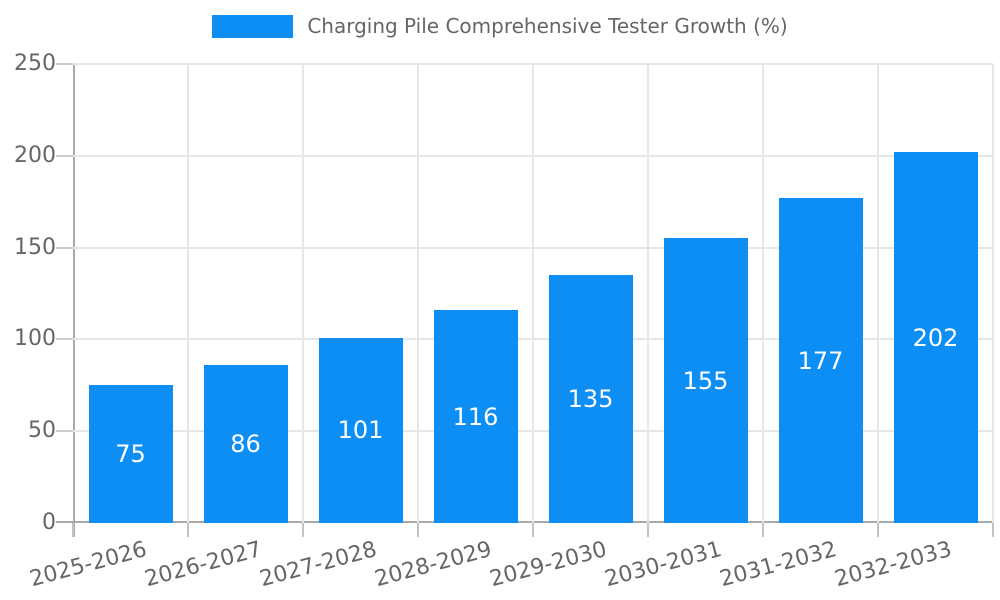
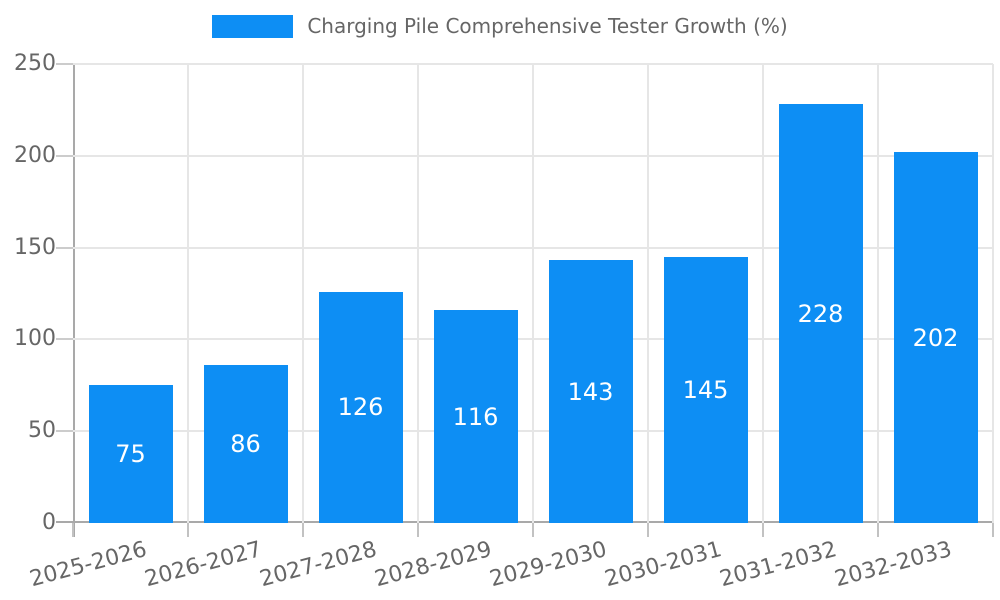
2027-2028: 101 -> 126
2029-2030: 135 -> 143
2030-2031: 155 -> 145
2031-2032: 177 -> 228
